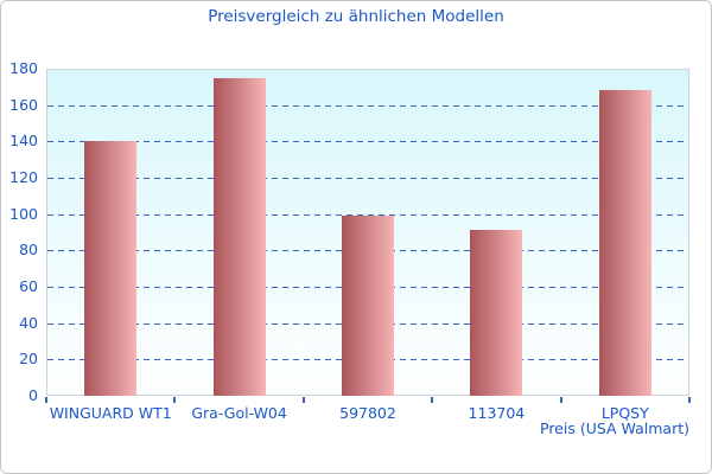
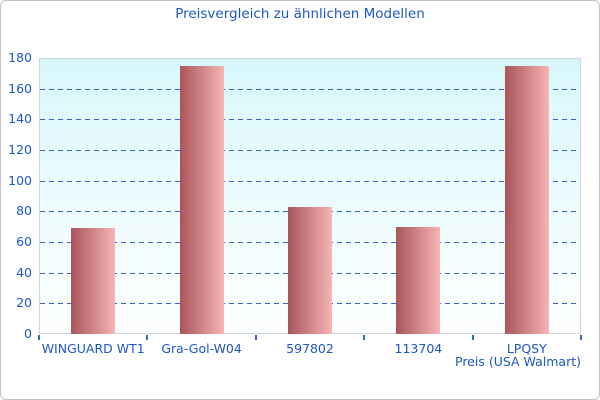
WINGUARD WT1: 140 -> 69
597802: 99 -> 83
113704: 91 -> 70
LPQSY: 168 -> 174
